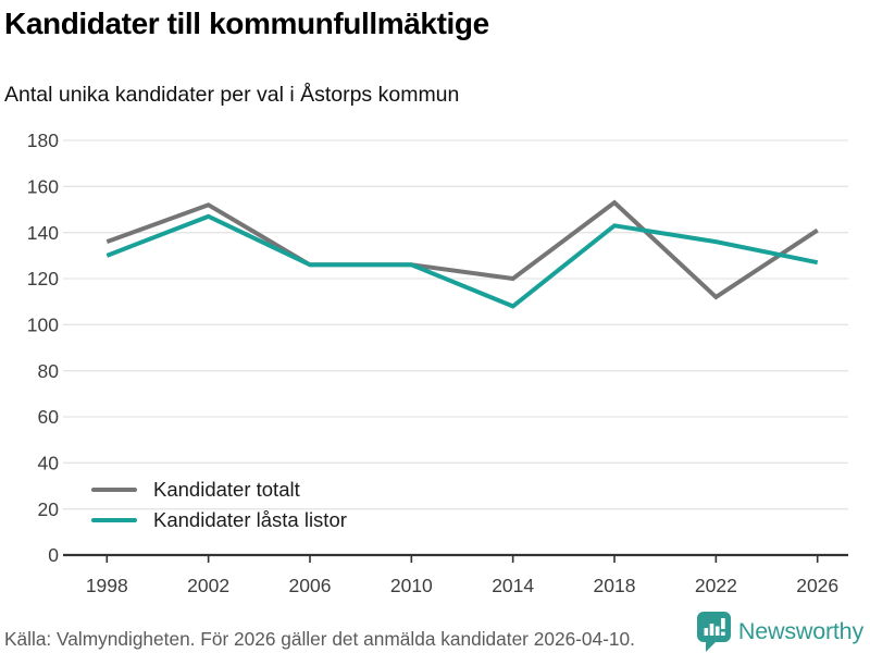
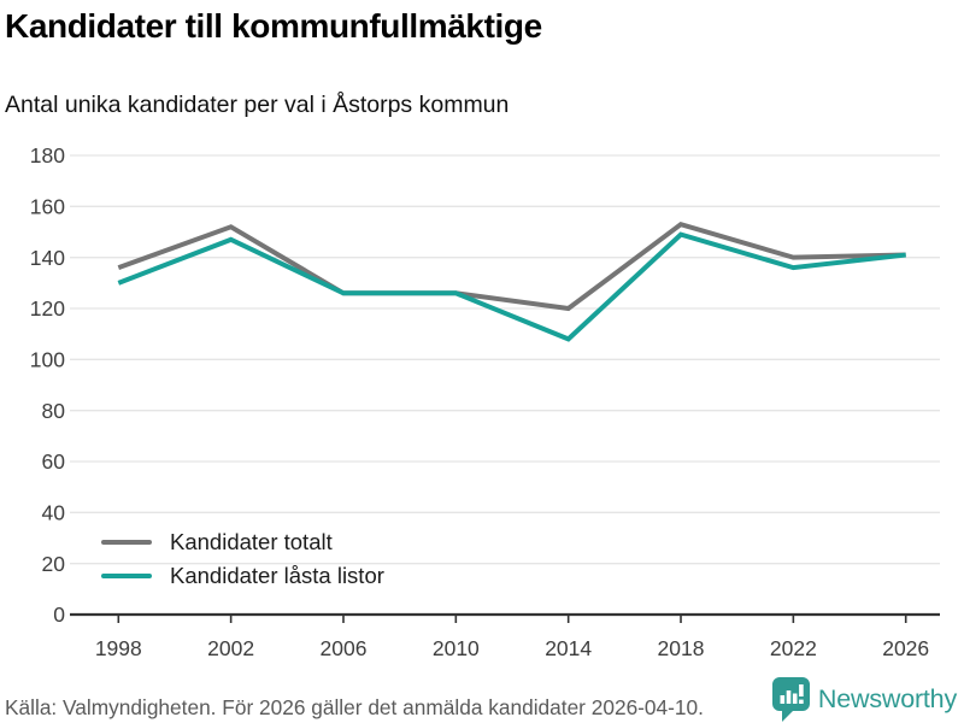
Kandidater låsta listor/2018: 143 -> 149
Kandidater totalt/2022: 112 -> 140
Kandidater låsta listor/2026: 127 -> 141
